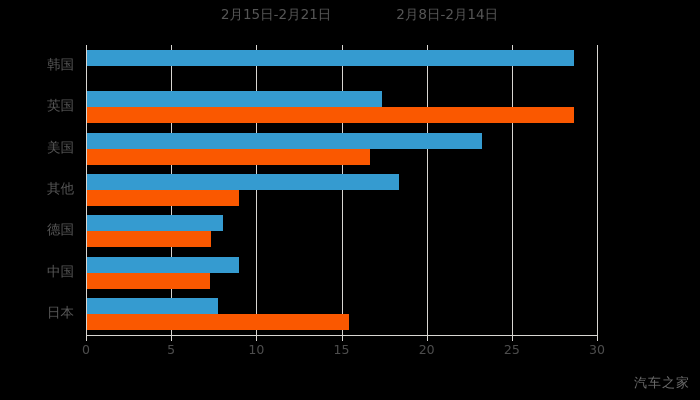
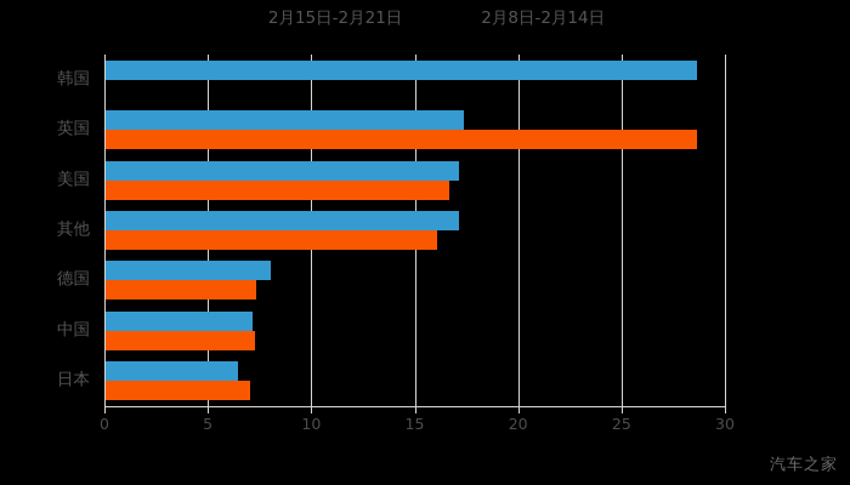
2月15日-2月21日/美国: 23.2 -> 17.1
2月15日-2月21日/其他: 18.3 -> 17.1
2月8日-2月14日/其他: 8.9 -> 16.0
2月15日-2月21日/中国: 8.9 -> 7.1
2月15日-2月21日/日本: 7.7 -> 6.4
2月8日-2月14日/日本: 15.4 -> 7.0
